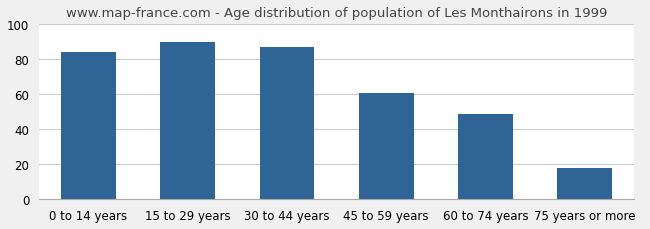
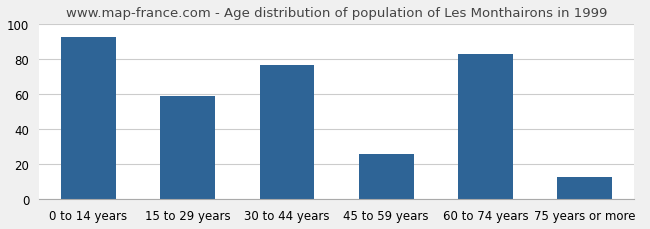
0 to 14 years: 84 -> 93
15 to 29 years: 90 -> 59
30 to 44 years: 87 -> 77
45 to 59 years: 61 -> 26
60 to 74 years: 49 -> 83
75 years or more: 18 -> 13
